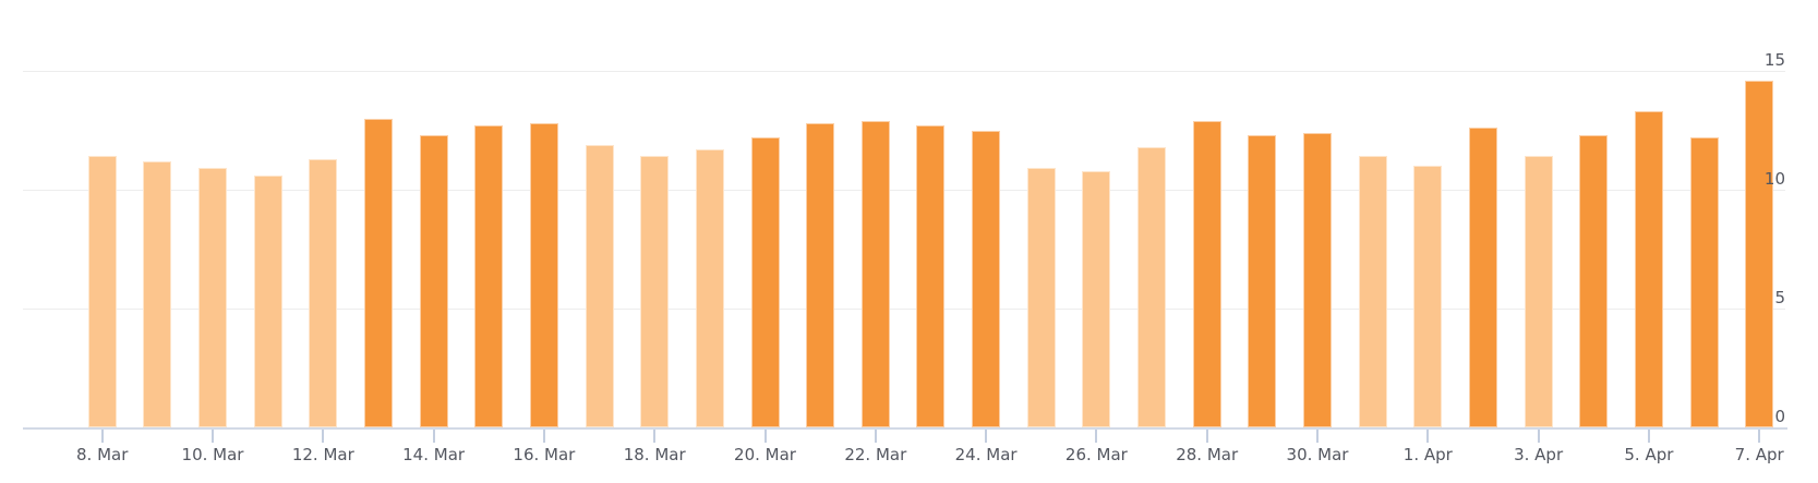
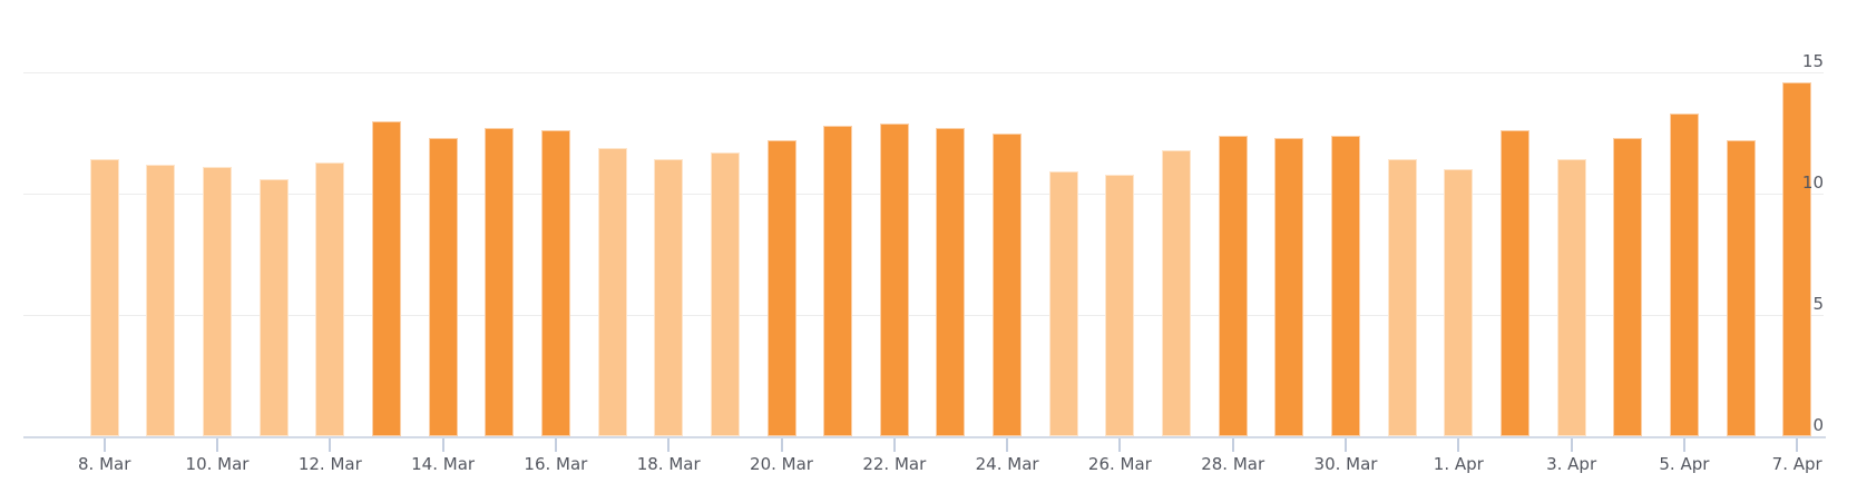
10. Mar: 10.9 -> 11.1
16. Mar: 12.8 -> 12.6
28. Mar: 12.9 -> 12.4
